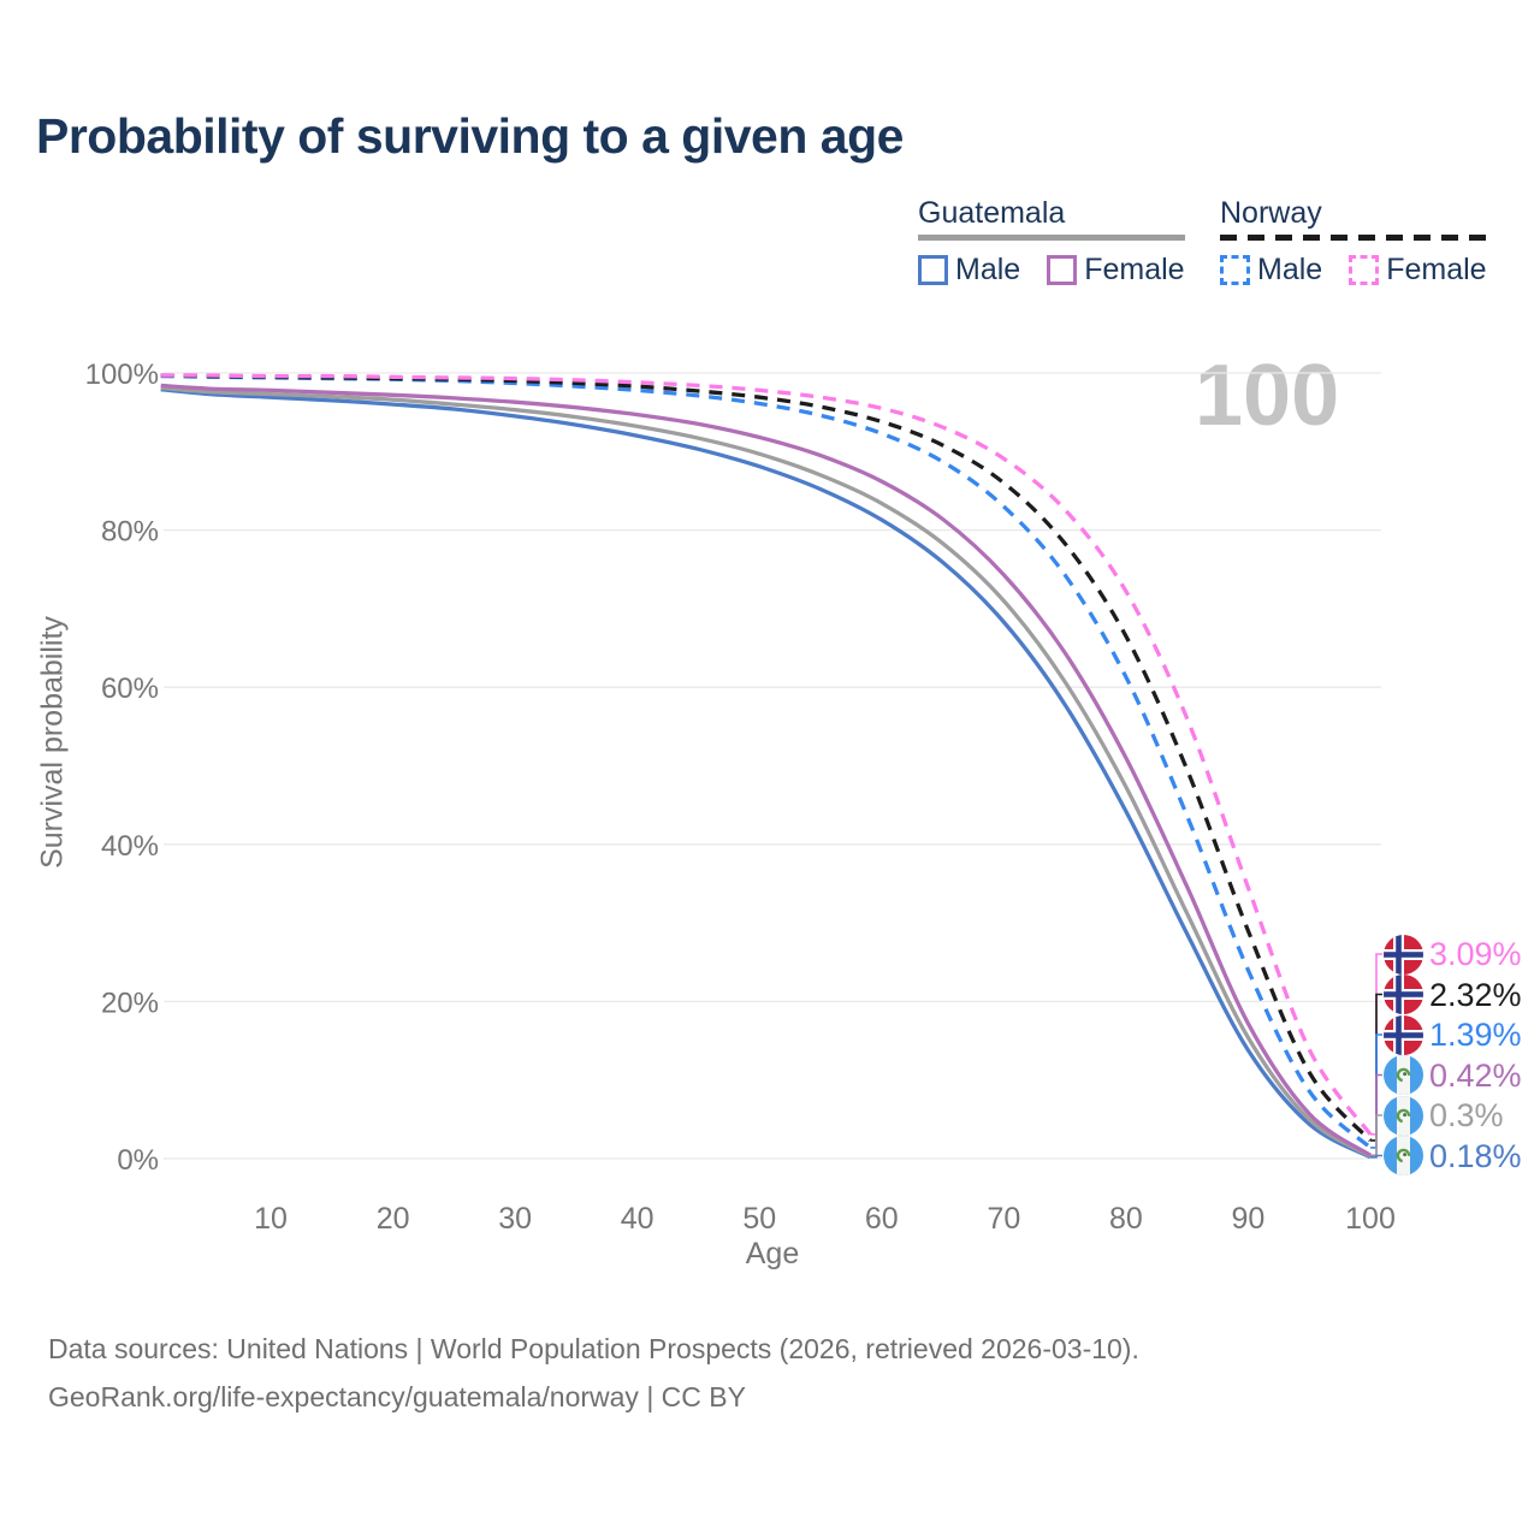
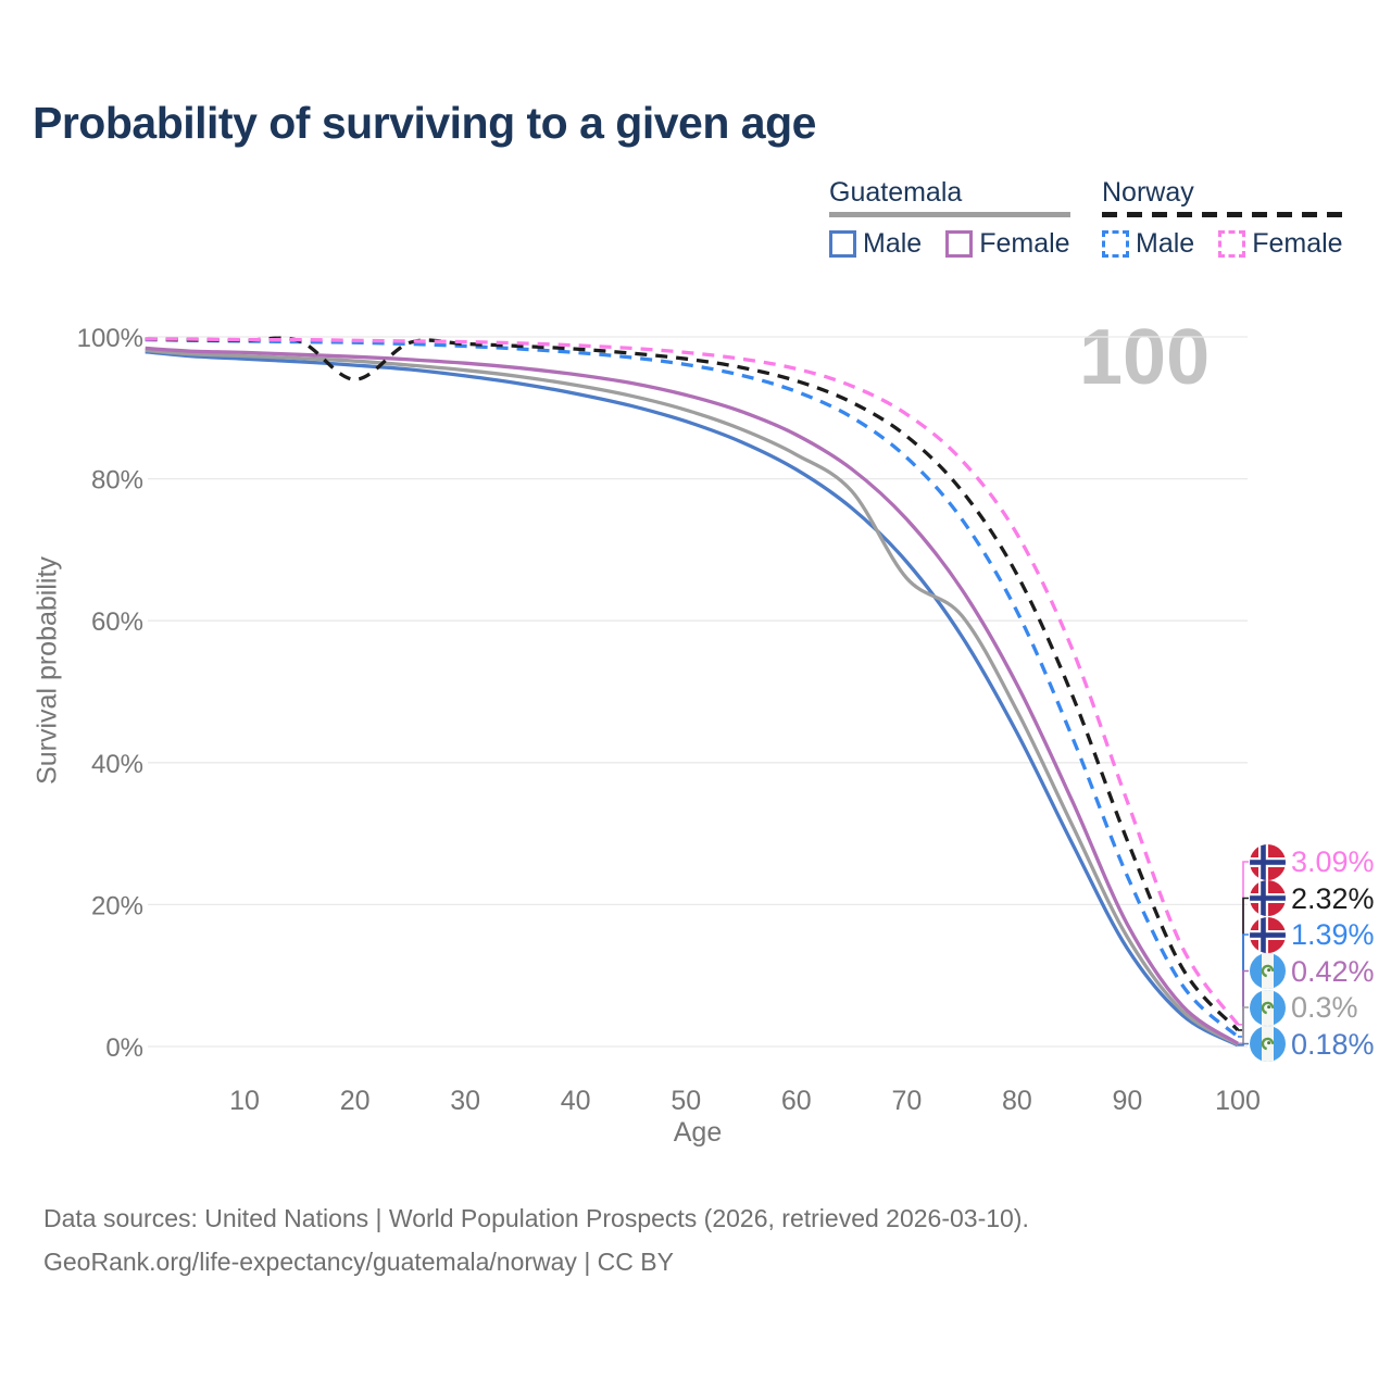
Norway/20: 99% -> 94%
Guatemala/70: 71% -> 66%
